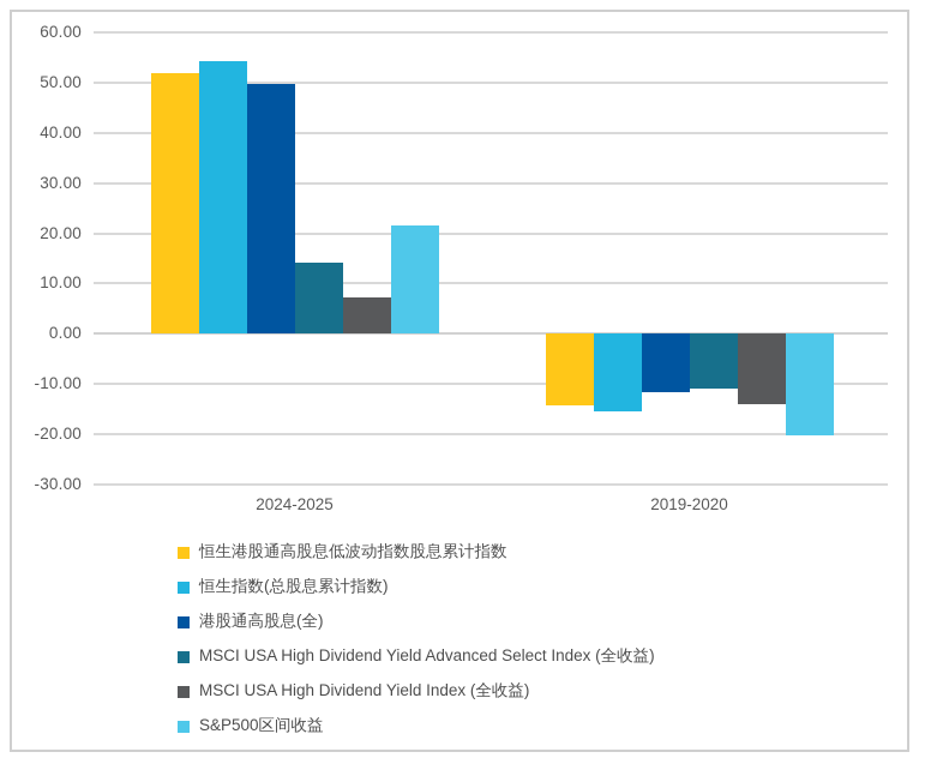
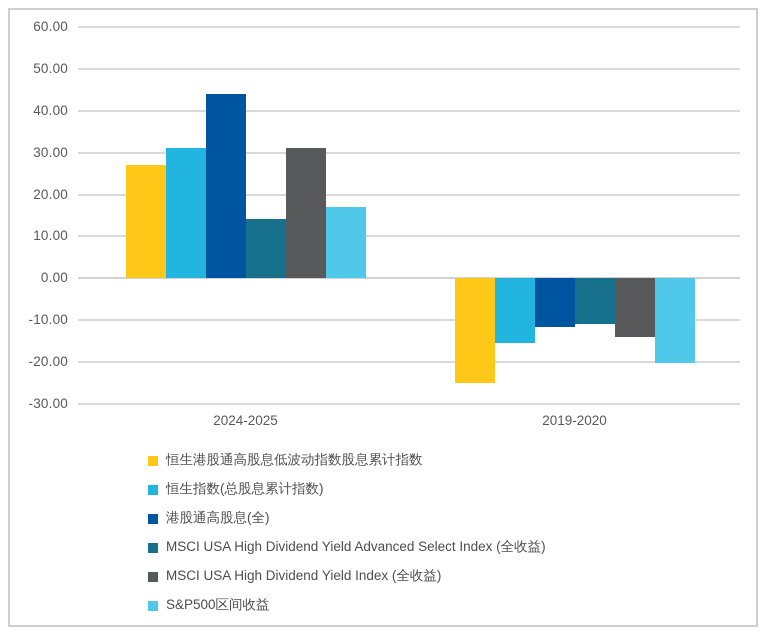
恒生港股通高股息低波动指数股息累计指数/2024-2025: 52 -> 27
恒生指数(总股息累计指数)/2024-2025: 54 -> 31
港股通高股息(全)/2024-2025: 50 -> 44
MSCI USA High Dividend Yield Index (全收益)/2024-2025: 7 -> 31
S&P500区间收益/2024-2025: 22 -> 17
恒生港股通高股息低波动指数股息累计指数/2019-2020: -14 -> -25
